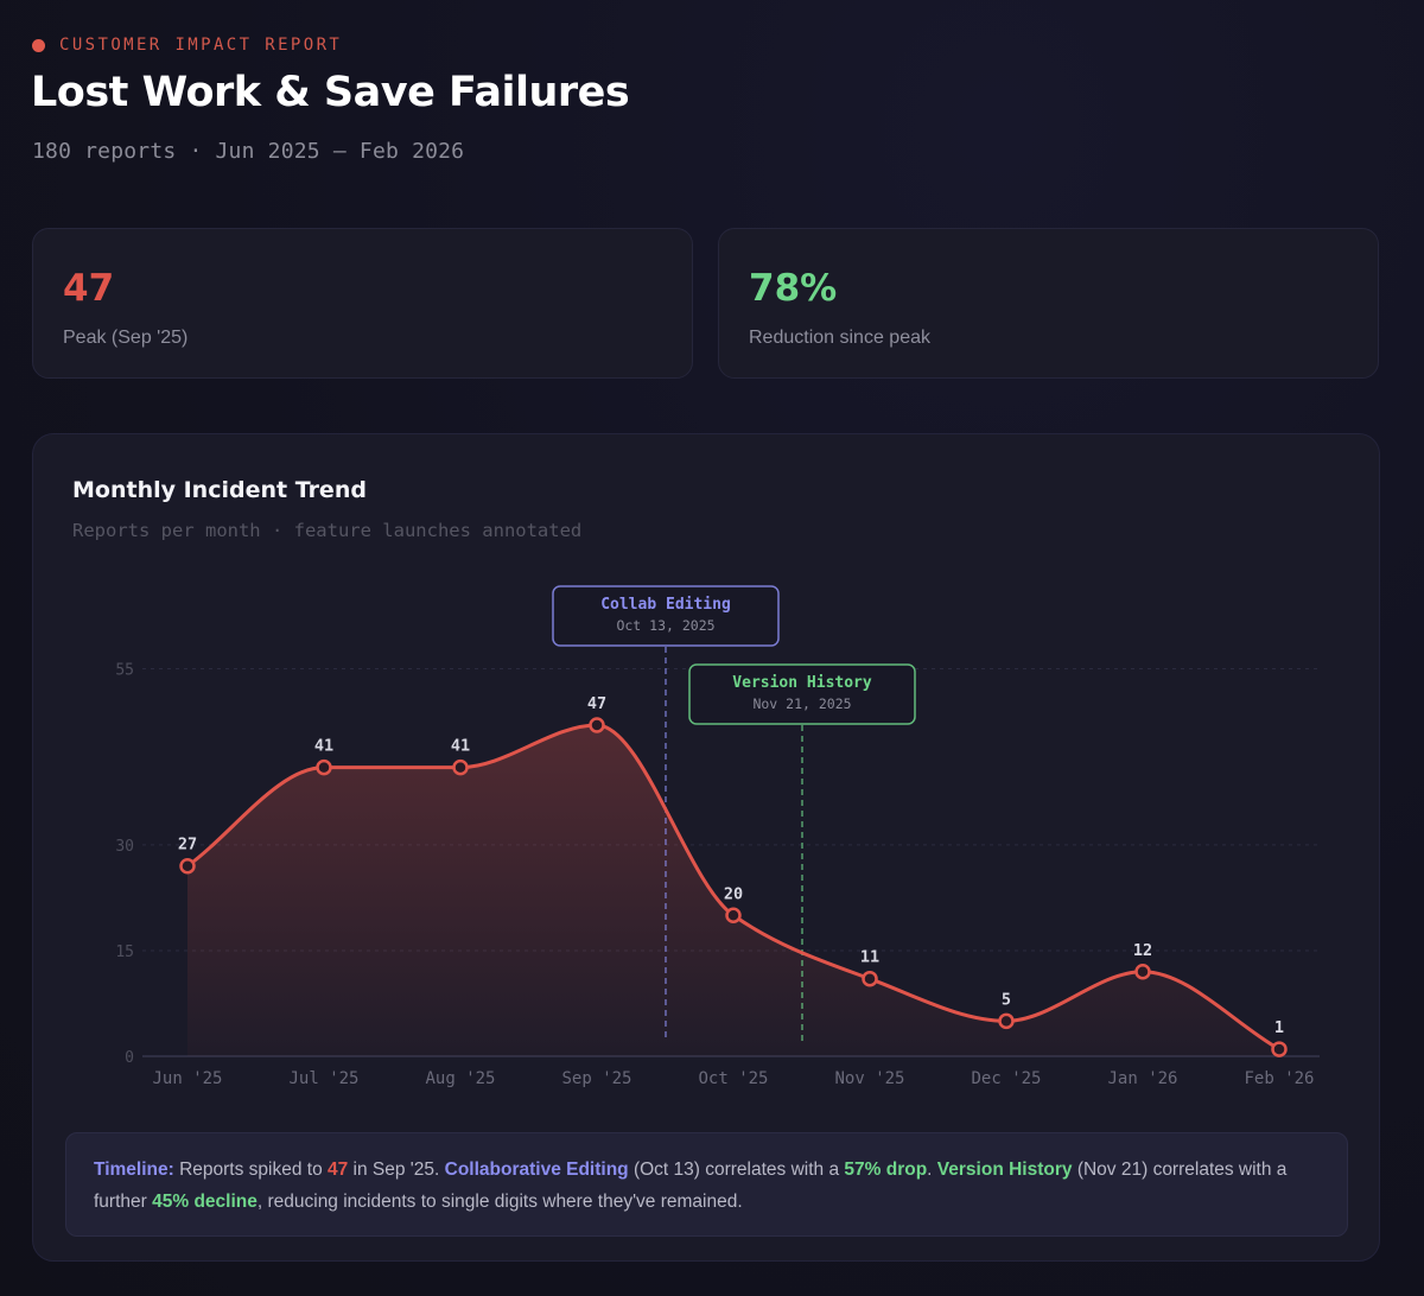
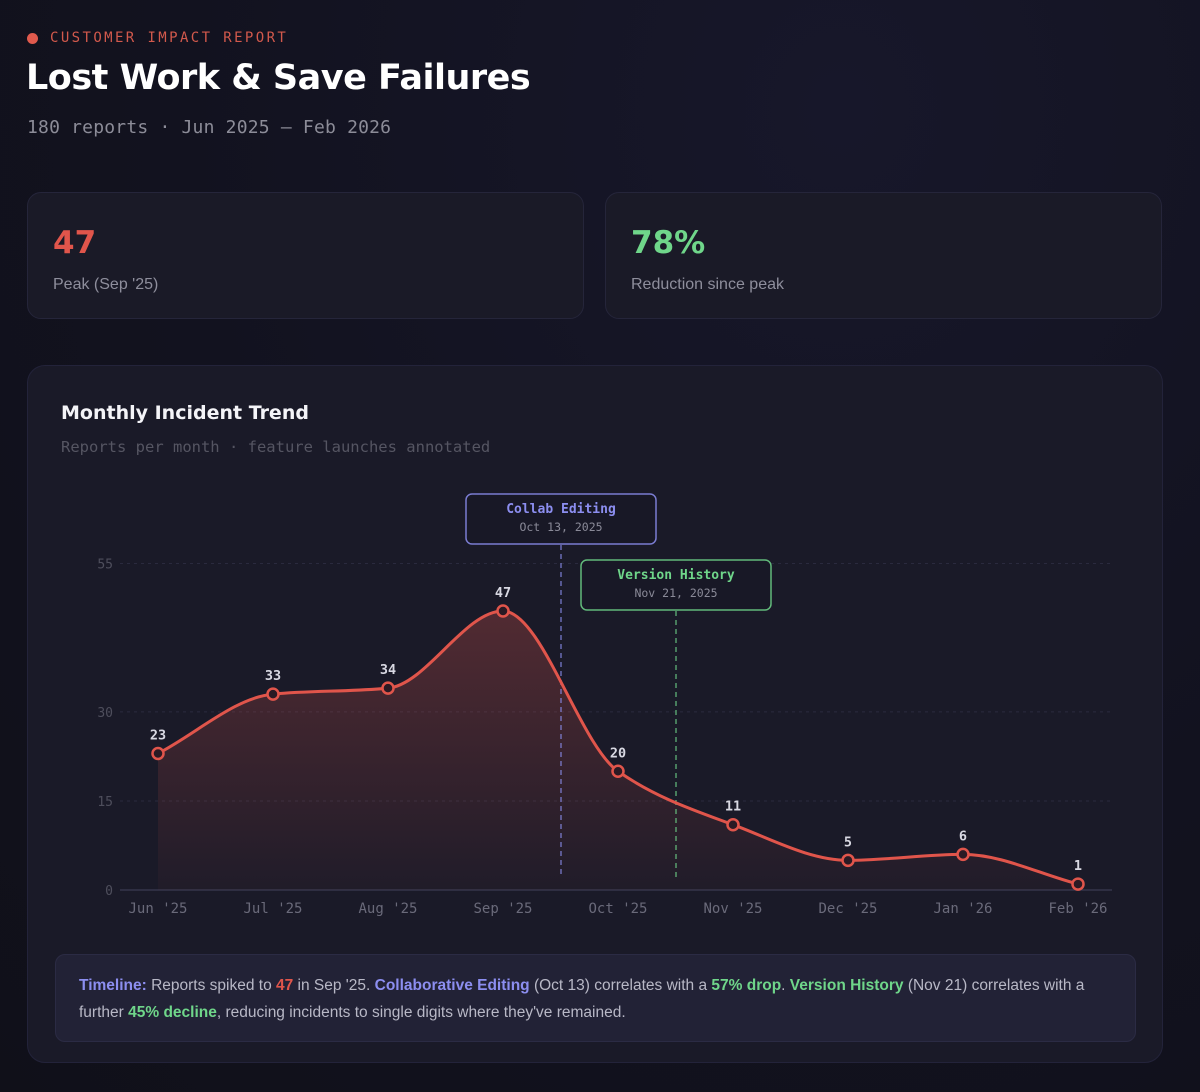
Jun '25: 27 -> 23
Jul '25: 41 -> 33
Aug '25: 41 -> 34
Jan '26: 12 -> 6
